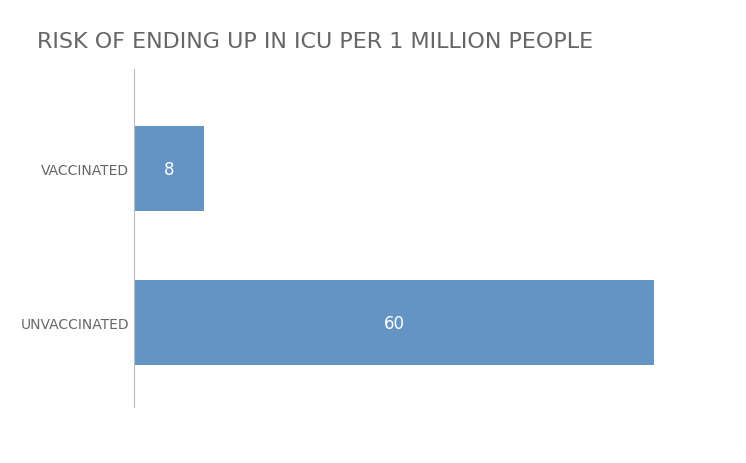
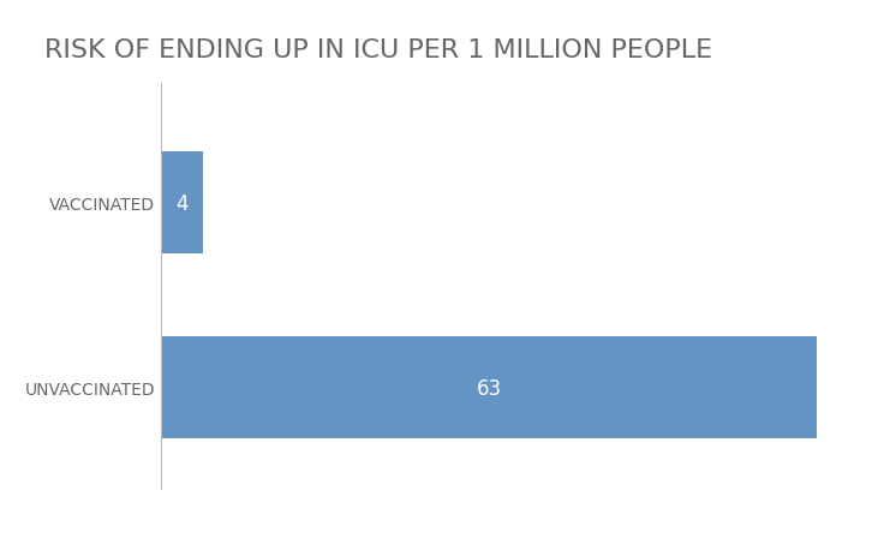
VACCINATED: 8 -> 4
UNVACCINATED: 60 -> 63
